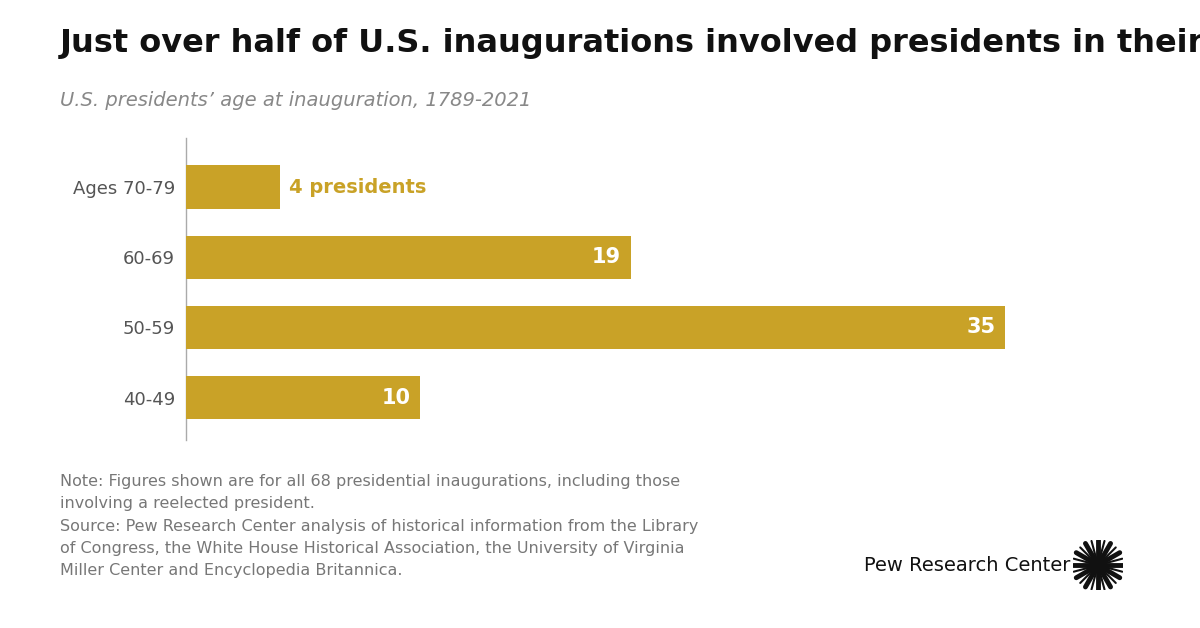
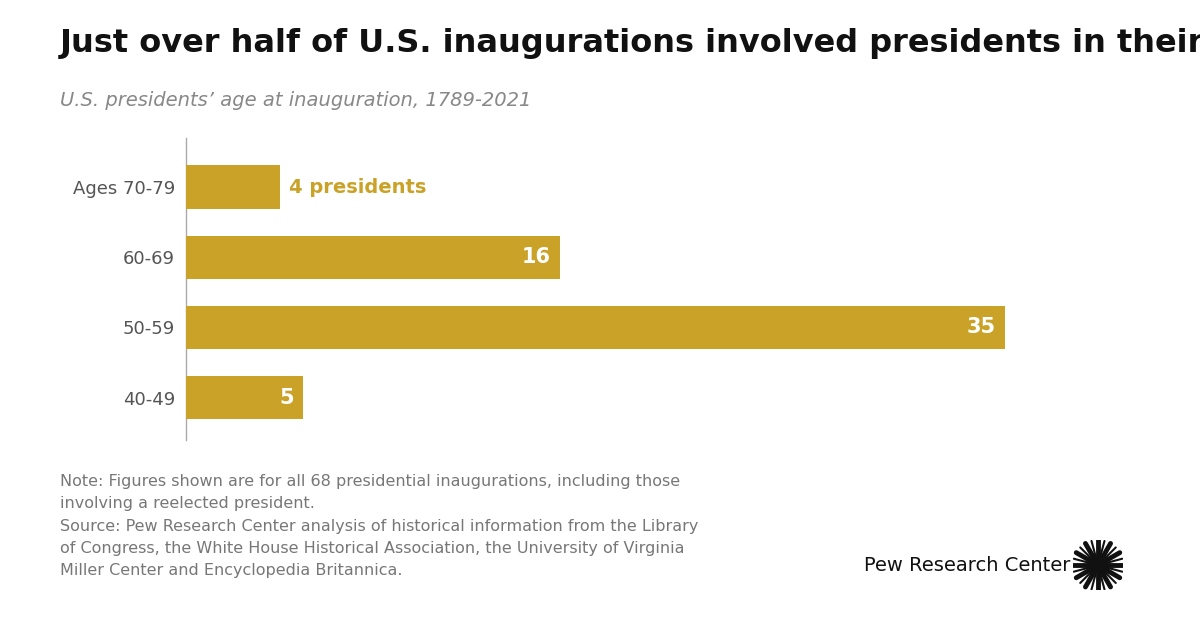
60-69: 19 -> 16
40-49: 10 -> 5
